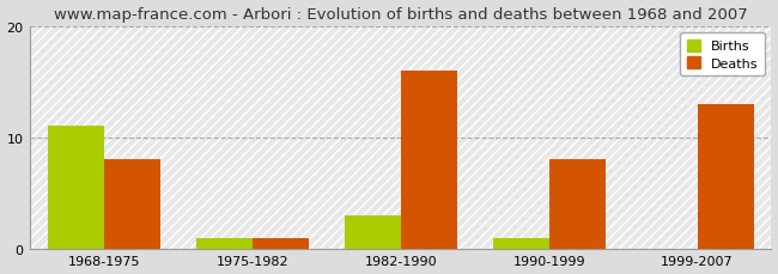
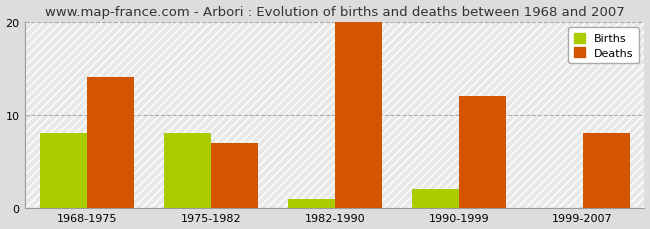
Births/1968-1975: 11 -> 8
Deaths/1968-1975: 8 -> 14
Births/1975-1982: 1 -> 8
Deaths/1975-1982: 1 -> 7
Births/1982-1990: 3 -> 1
Deaths/1982-1990: 16 -> 20
Births/1990-1999: 1 -> 2
Deaths/1990-1999: 8 -> 12
Deaths/1999-2007: 13 -> 8
